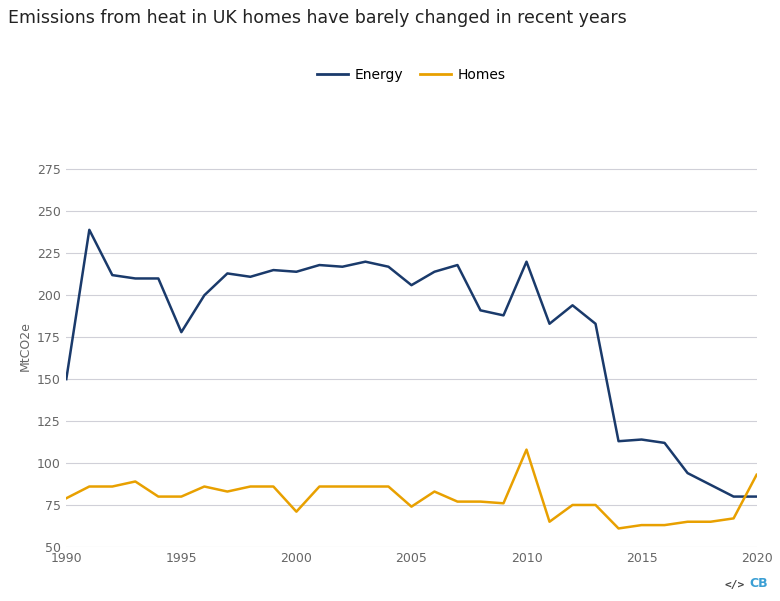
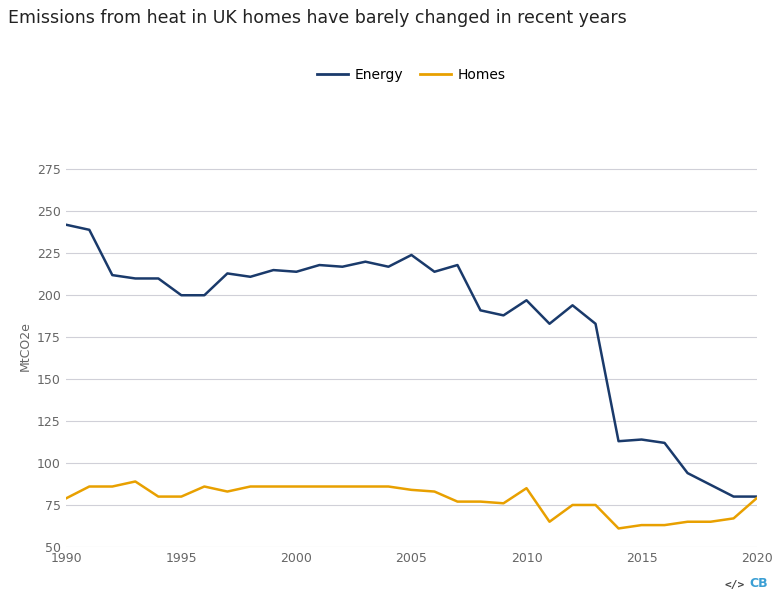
Energy/1990: 150 -> 242
Energy/1995: 178 -> 200
Homes/2000: 71 -> 86
Energy/2005: 206 -> 224
Homes/2005: 74 -> 84
Energy/2010: 220 -> 197
Homes/2010: 108 -> 85
Homes/2020: 93 -> 79
